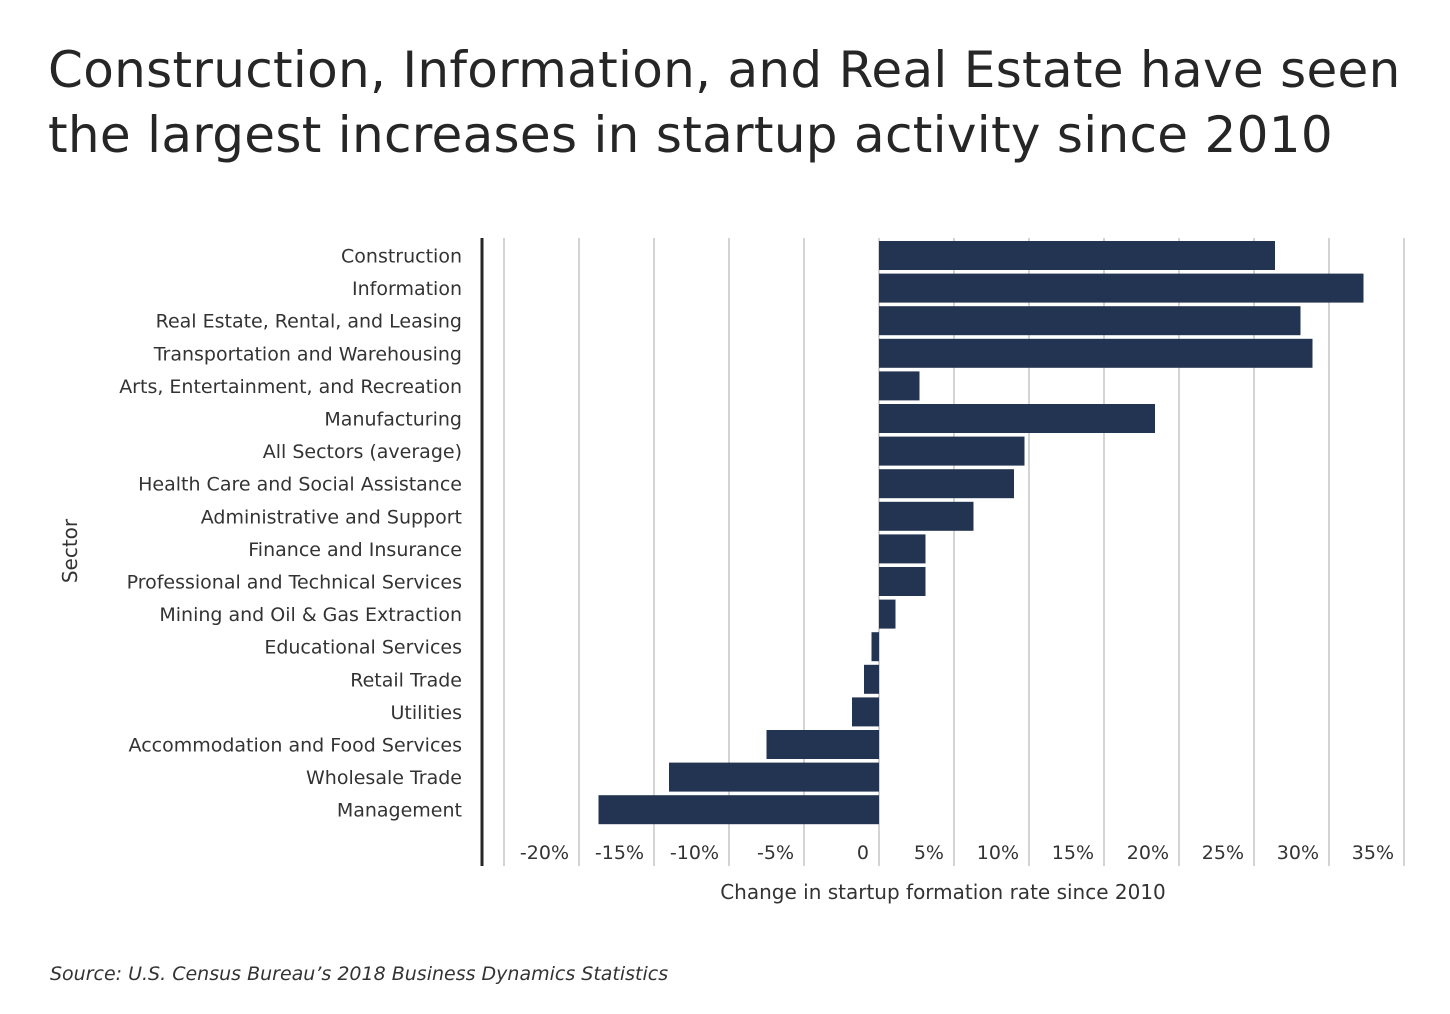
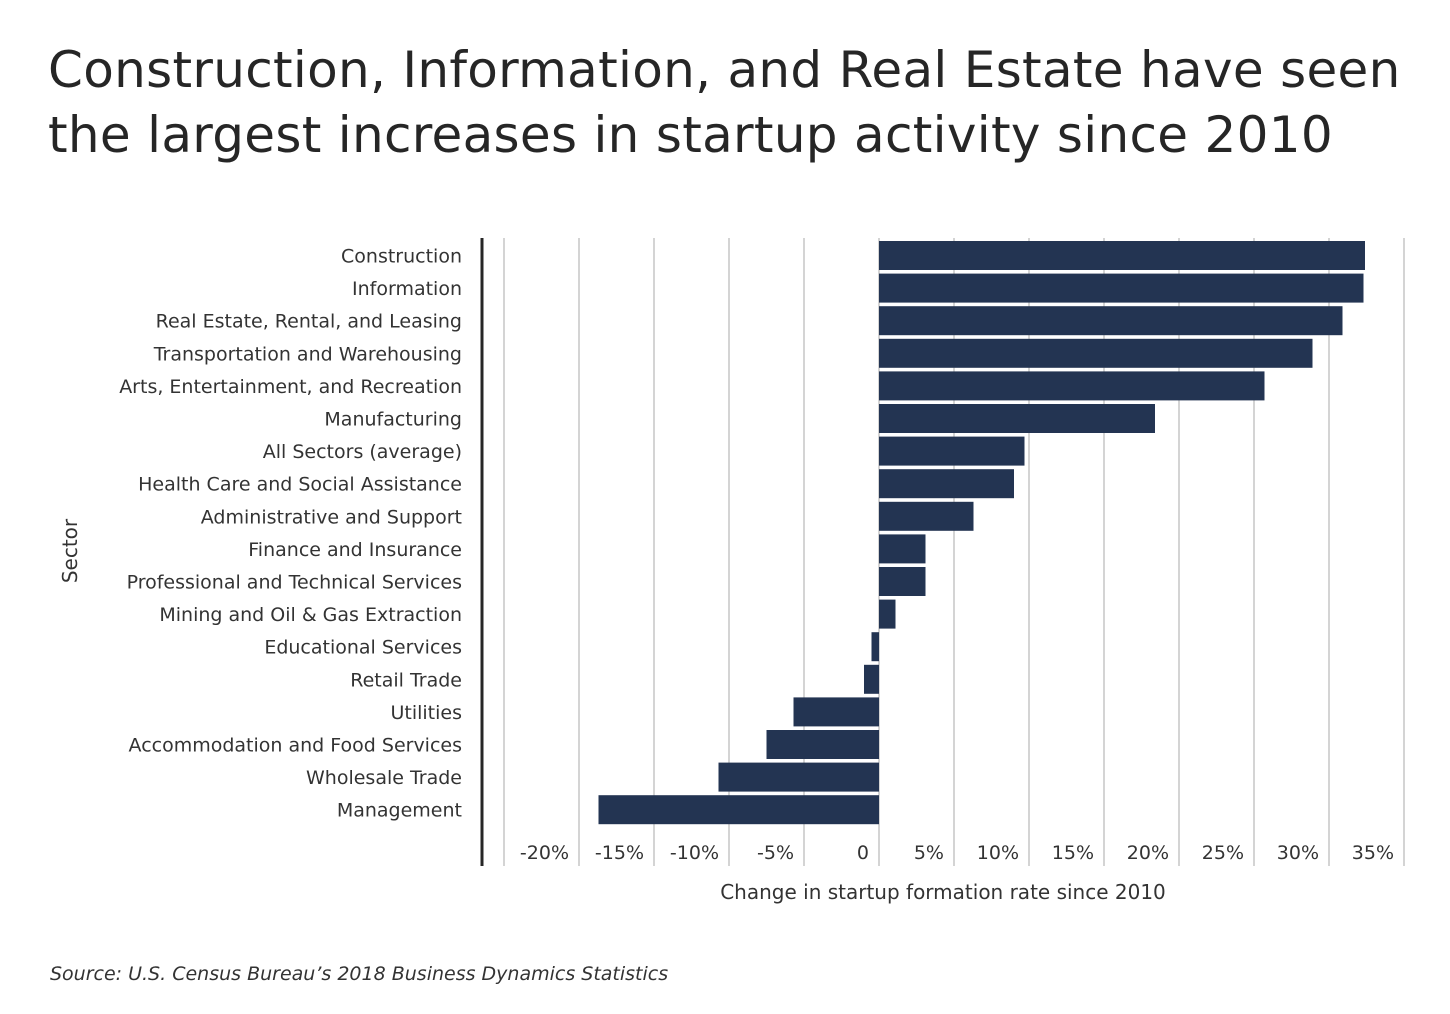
Construction: 26.4% -> 32.4%
Real Estate, Rental, and Leasing: 28.1% -> 30.9%
Arts, Entertainment, and Recreation: 2.7% -> 25.7%
Utilities: -1.8% -> -5.7%
Wholesale Trade: -14.0% -> -10.7%
